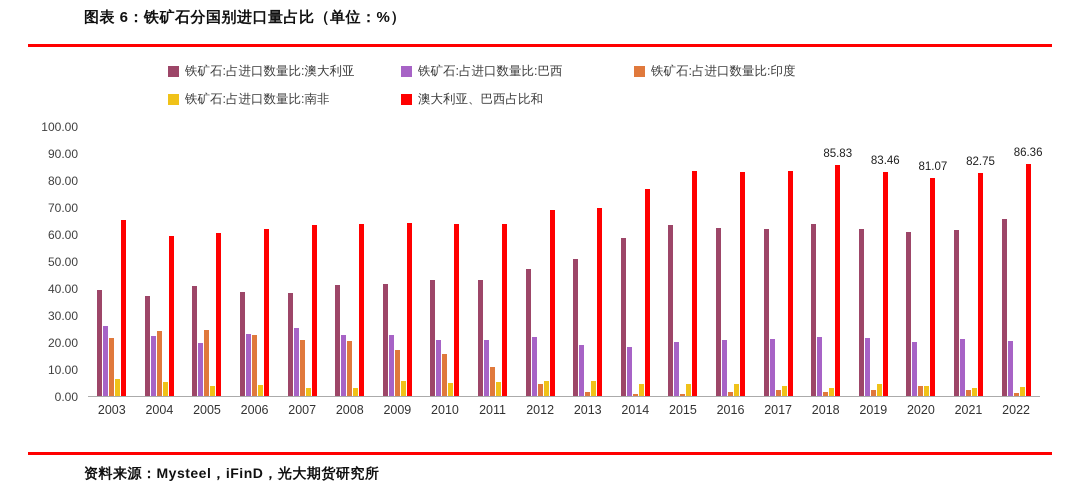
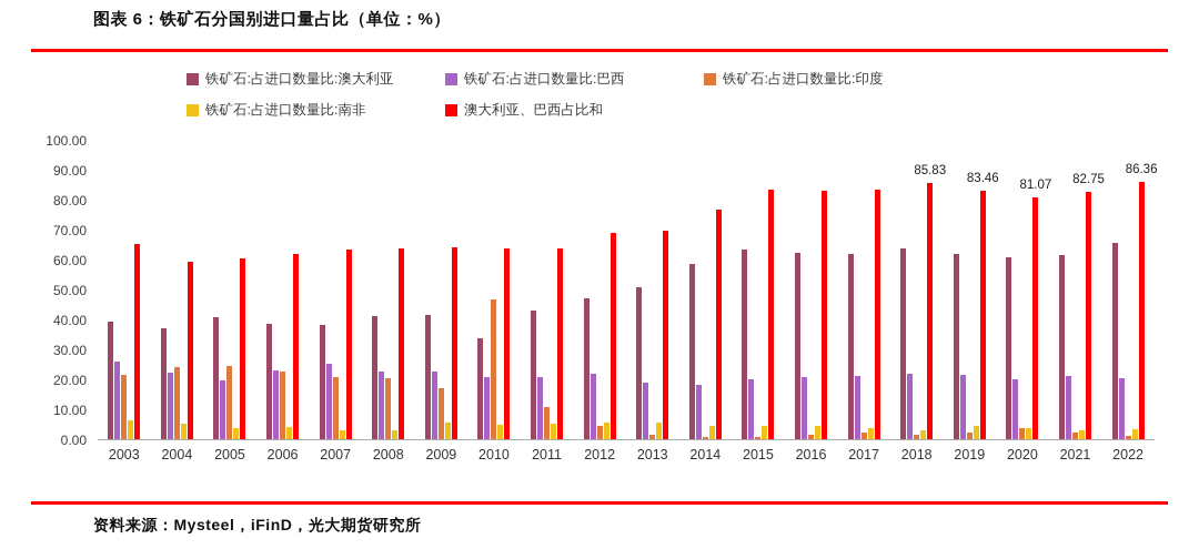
铁矿石:占进口数量比:澳大利亚/2010: 43 -> 34
铁矿石:占进口数量比:印度/2010: 16 -> 47
